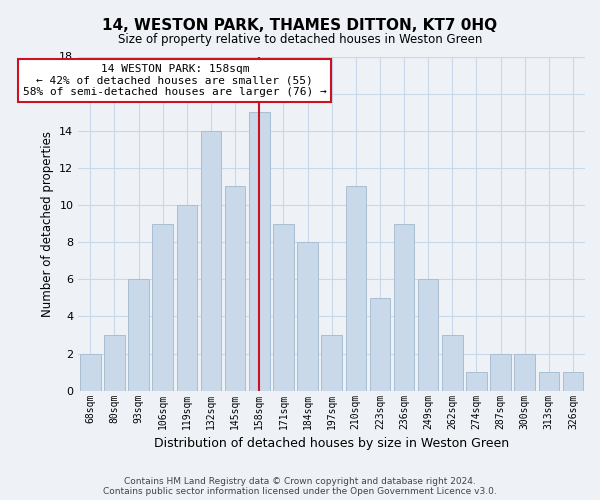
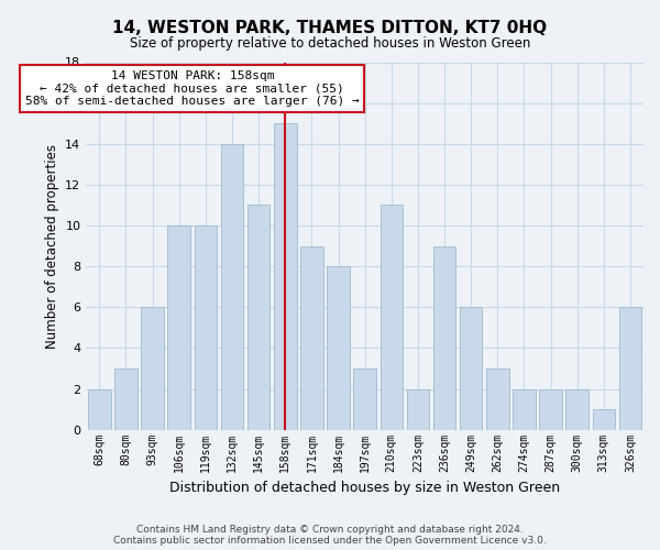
106sqm: 9 -> 10
223sqm: 5 -> 2
274sqm: 1 -> 2
326sqm: 1 -> 6
